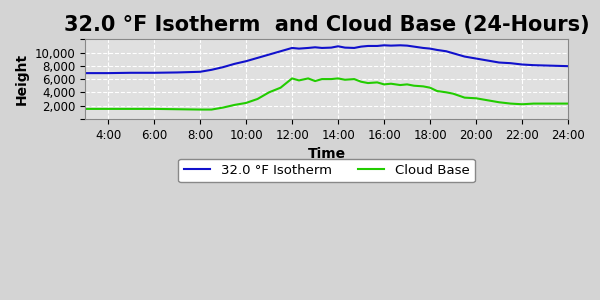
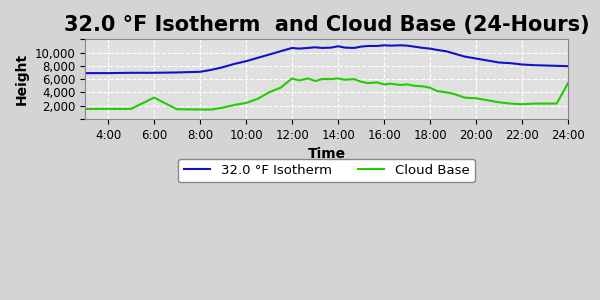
Cloud Base/6:00: 1,500 -> 3,200
Cloud Base/24:00: 2,300 -> 5,400
